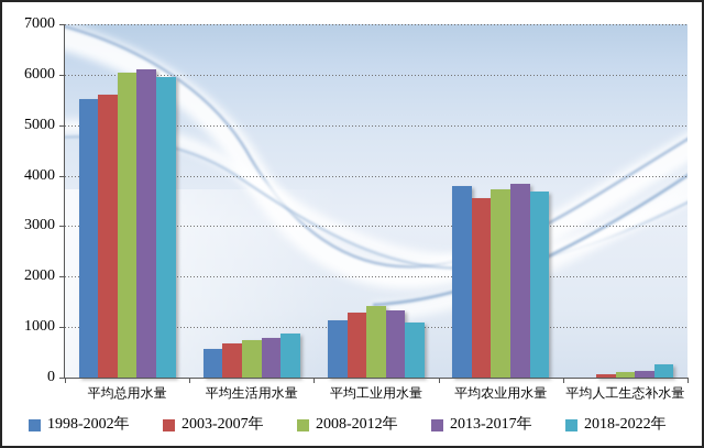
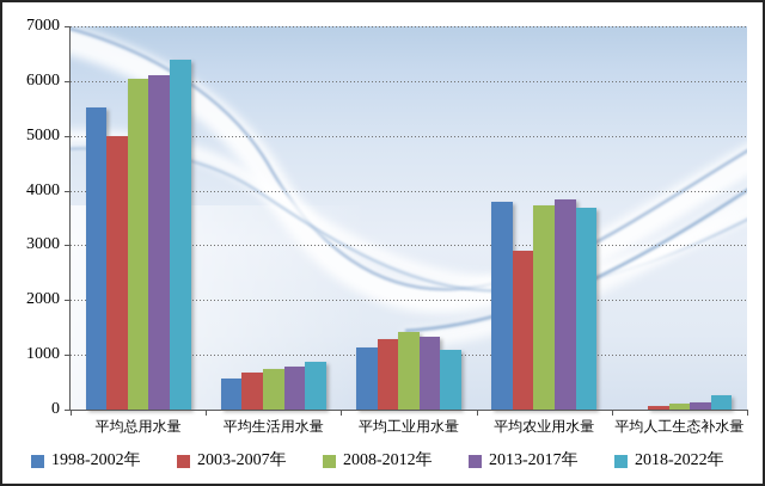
2003-2007年/平均总用水量: 5600 -> 5000
2018-2022年/平均总用水量: 6000 -> 6400
2003-2007年/平均农业用水量: 3600 -> 2900
